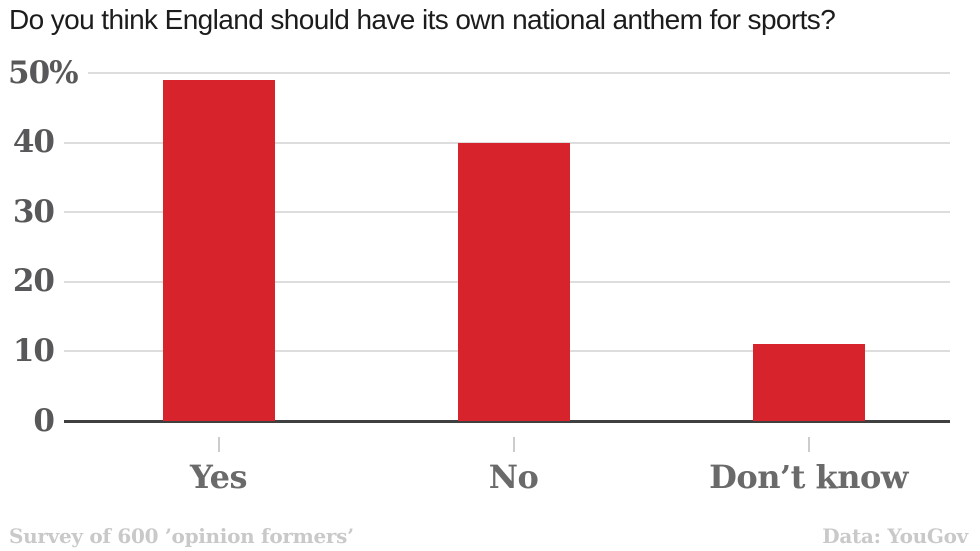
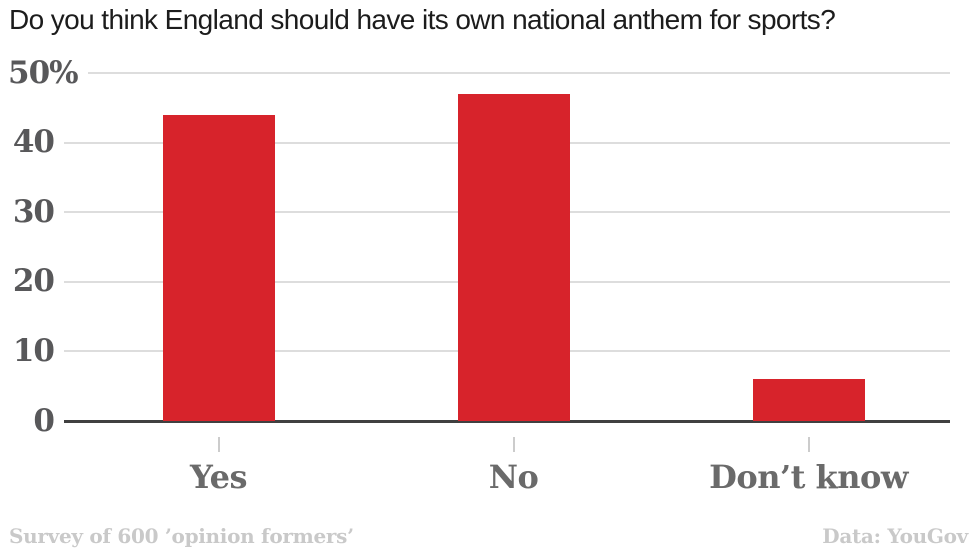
Yes: 49 -> 44
No: 40 -> 47
Don’t know: 11 -> 6
